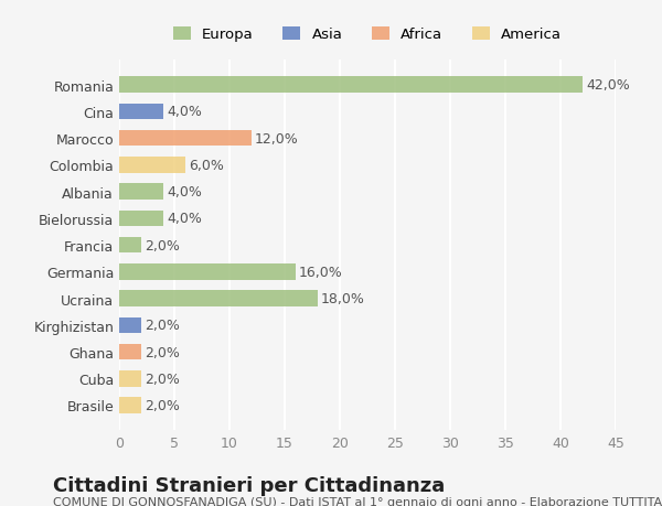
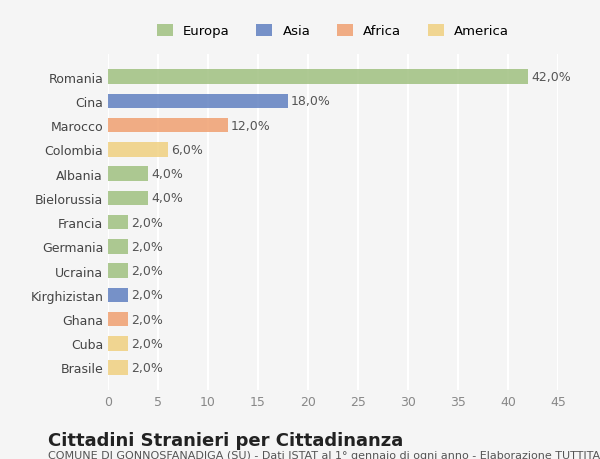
Cina: 4,0% -> 18,0%
Germania: 16,0% -> 2,0%
Ucraina: 18,0% -> 2,0%
